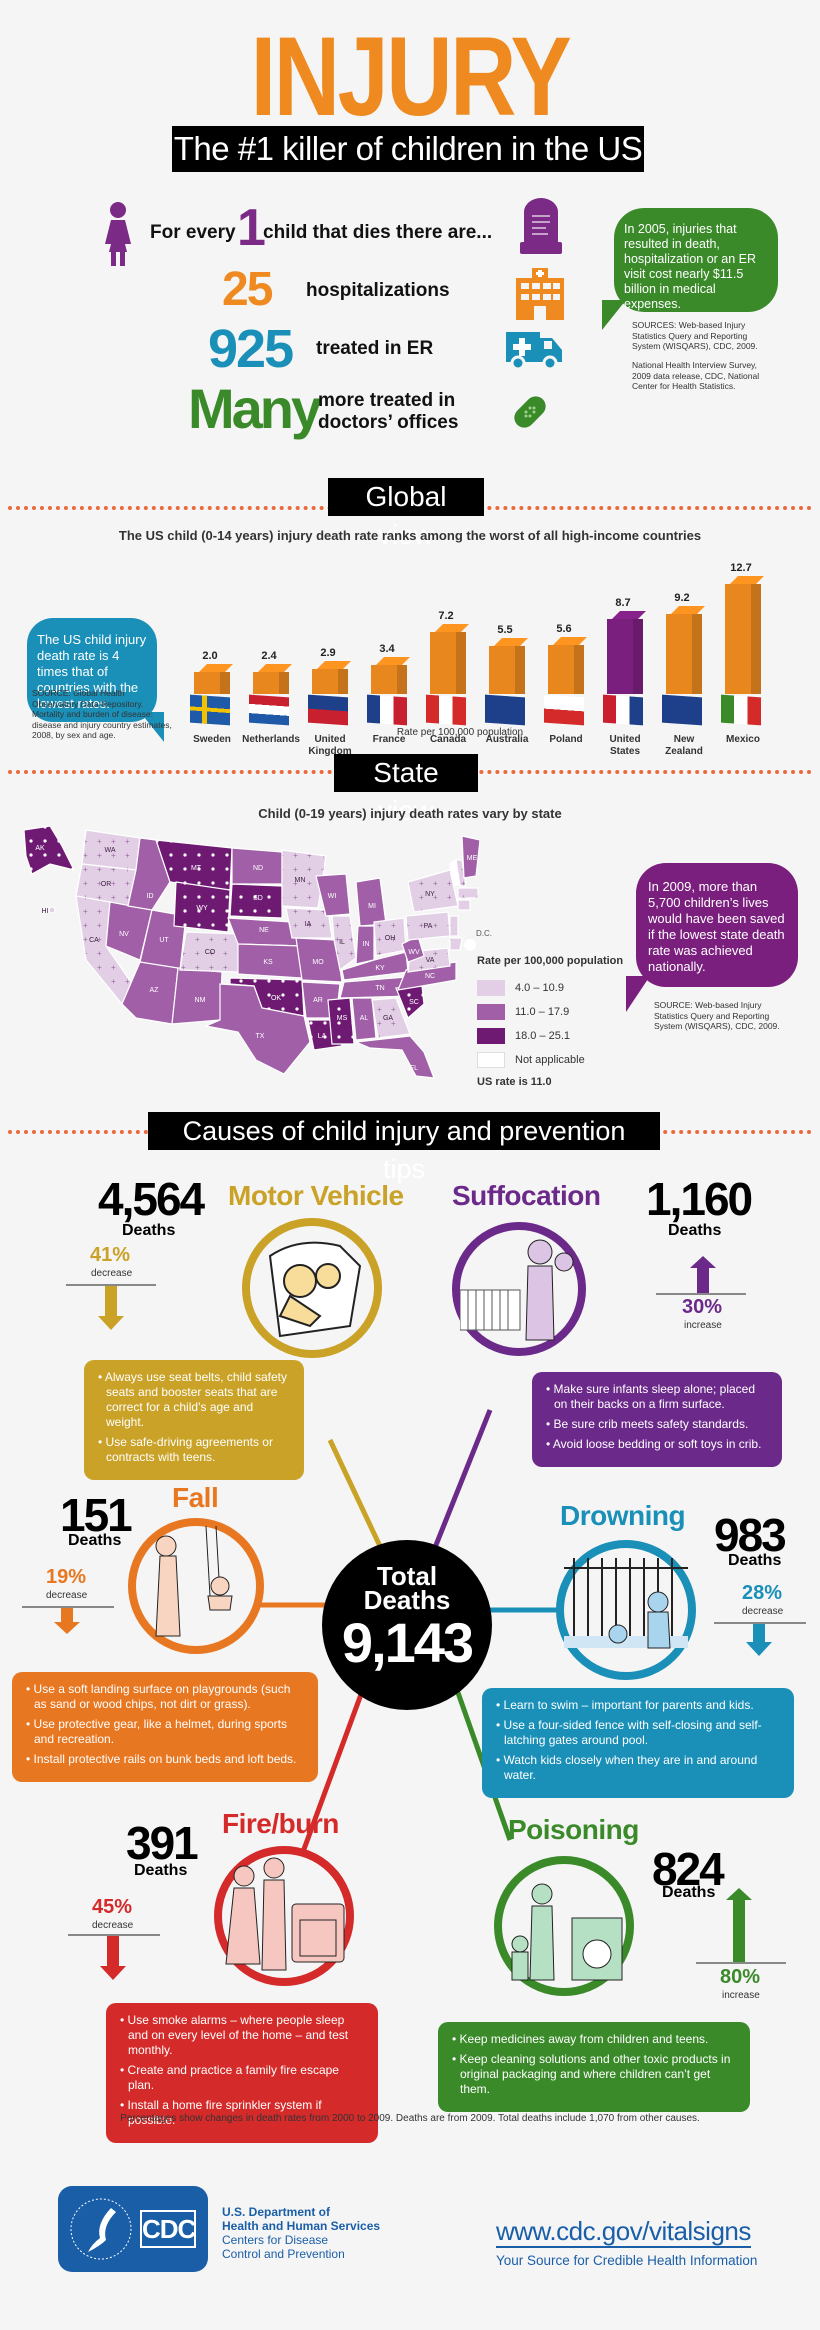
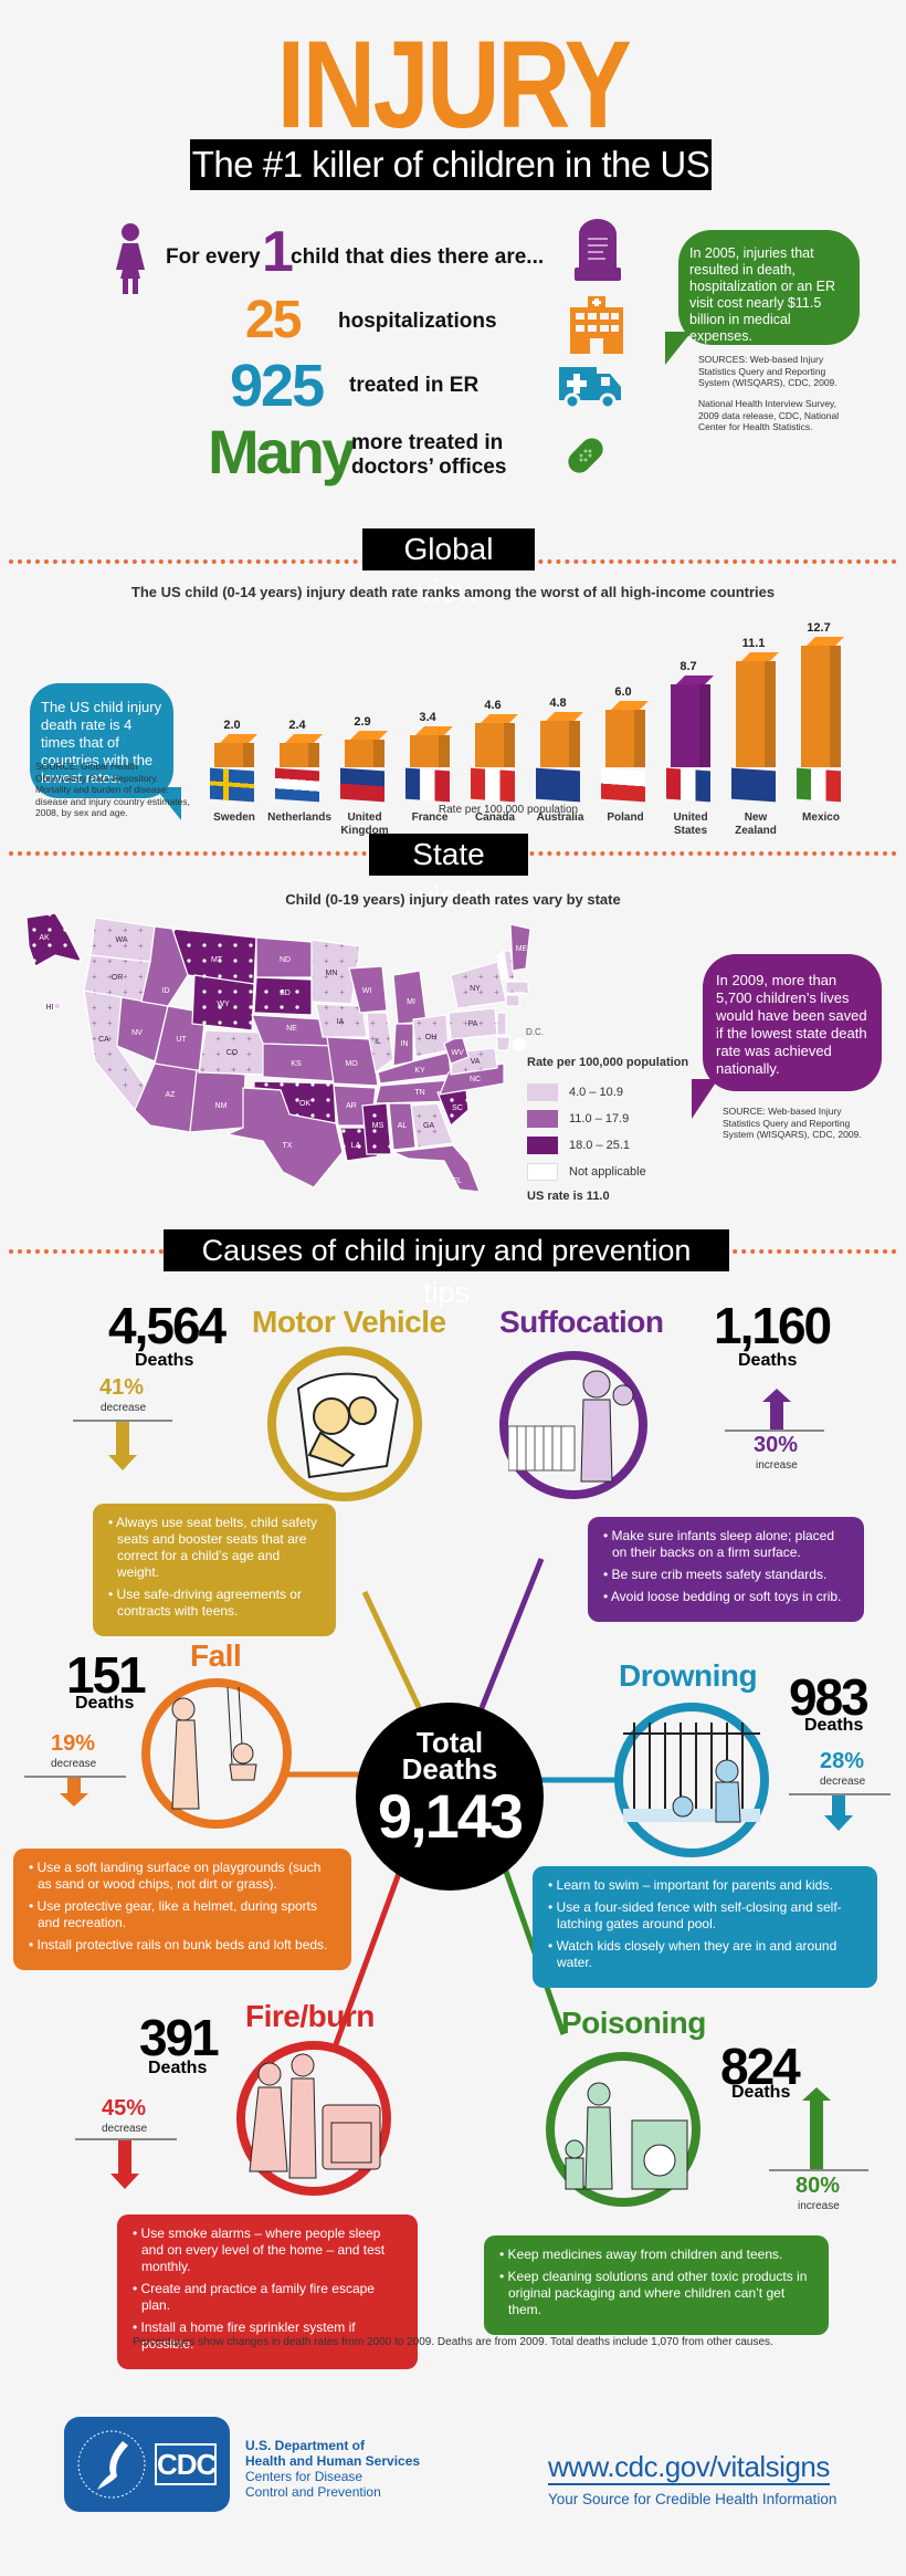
Canada: 7.2 -> 4.6
Australia: 5.5 -> 4.8
Poland: 5.6 -> 6.0
New Zealand: 9.2 -> 11.1
